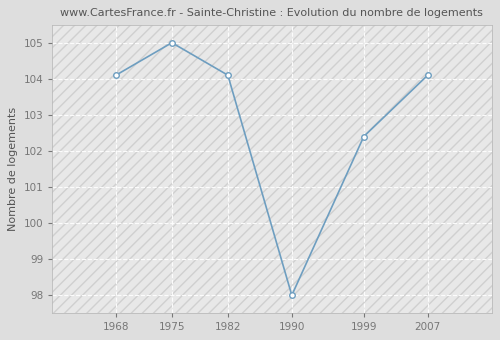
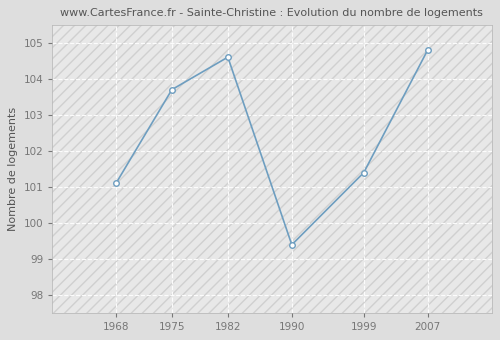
1968: 104.1 -> 101.1
1975: 105.0 -> 103.7
1982: 104.1 -> 104.6
1990: 98.0 -> 99.4
1999: 102.4 -> 101.4
2007: 104.1 -> 104.8
